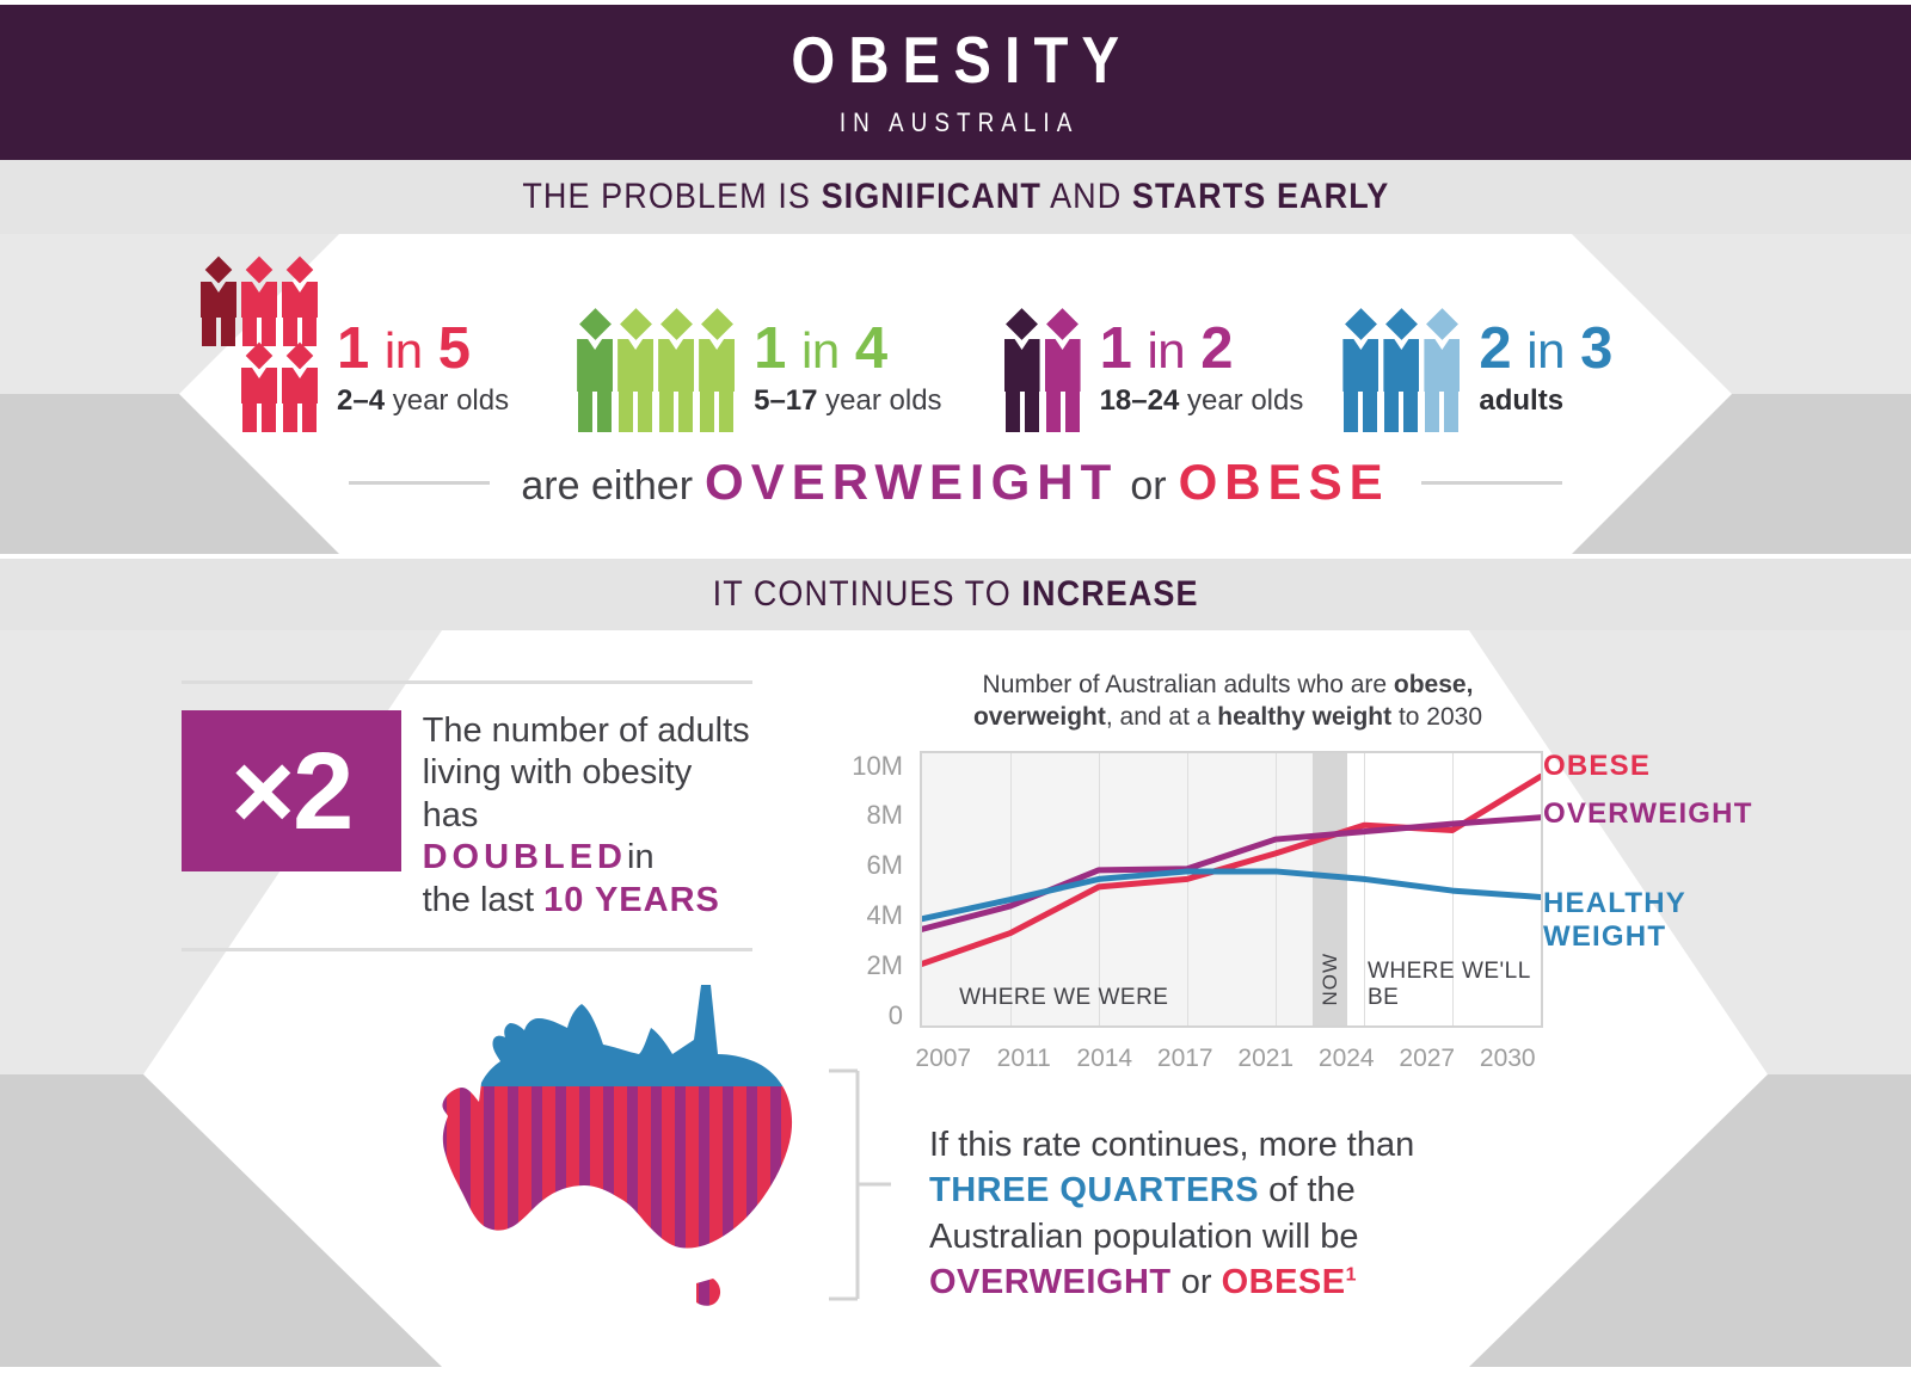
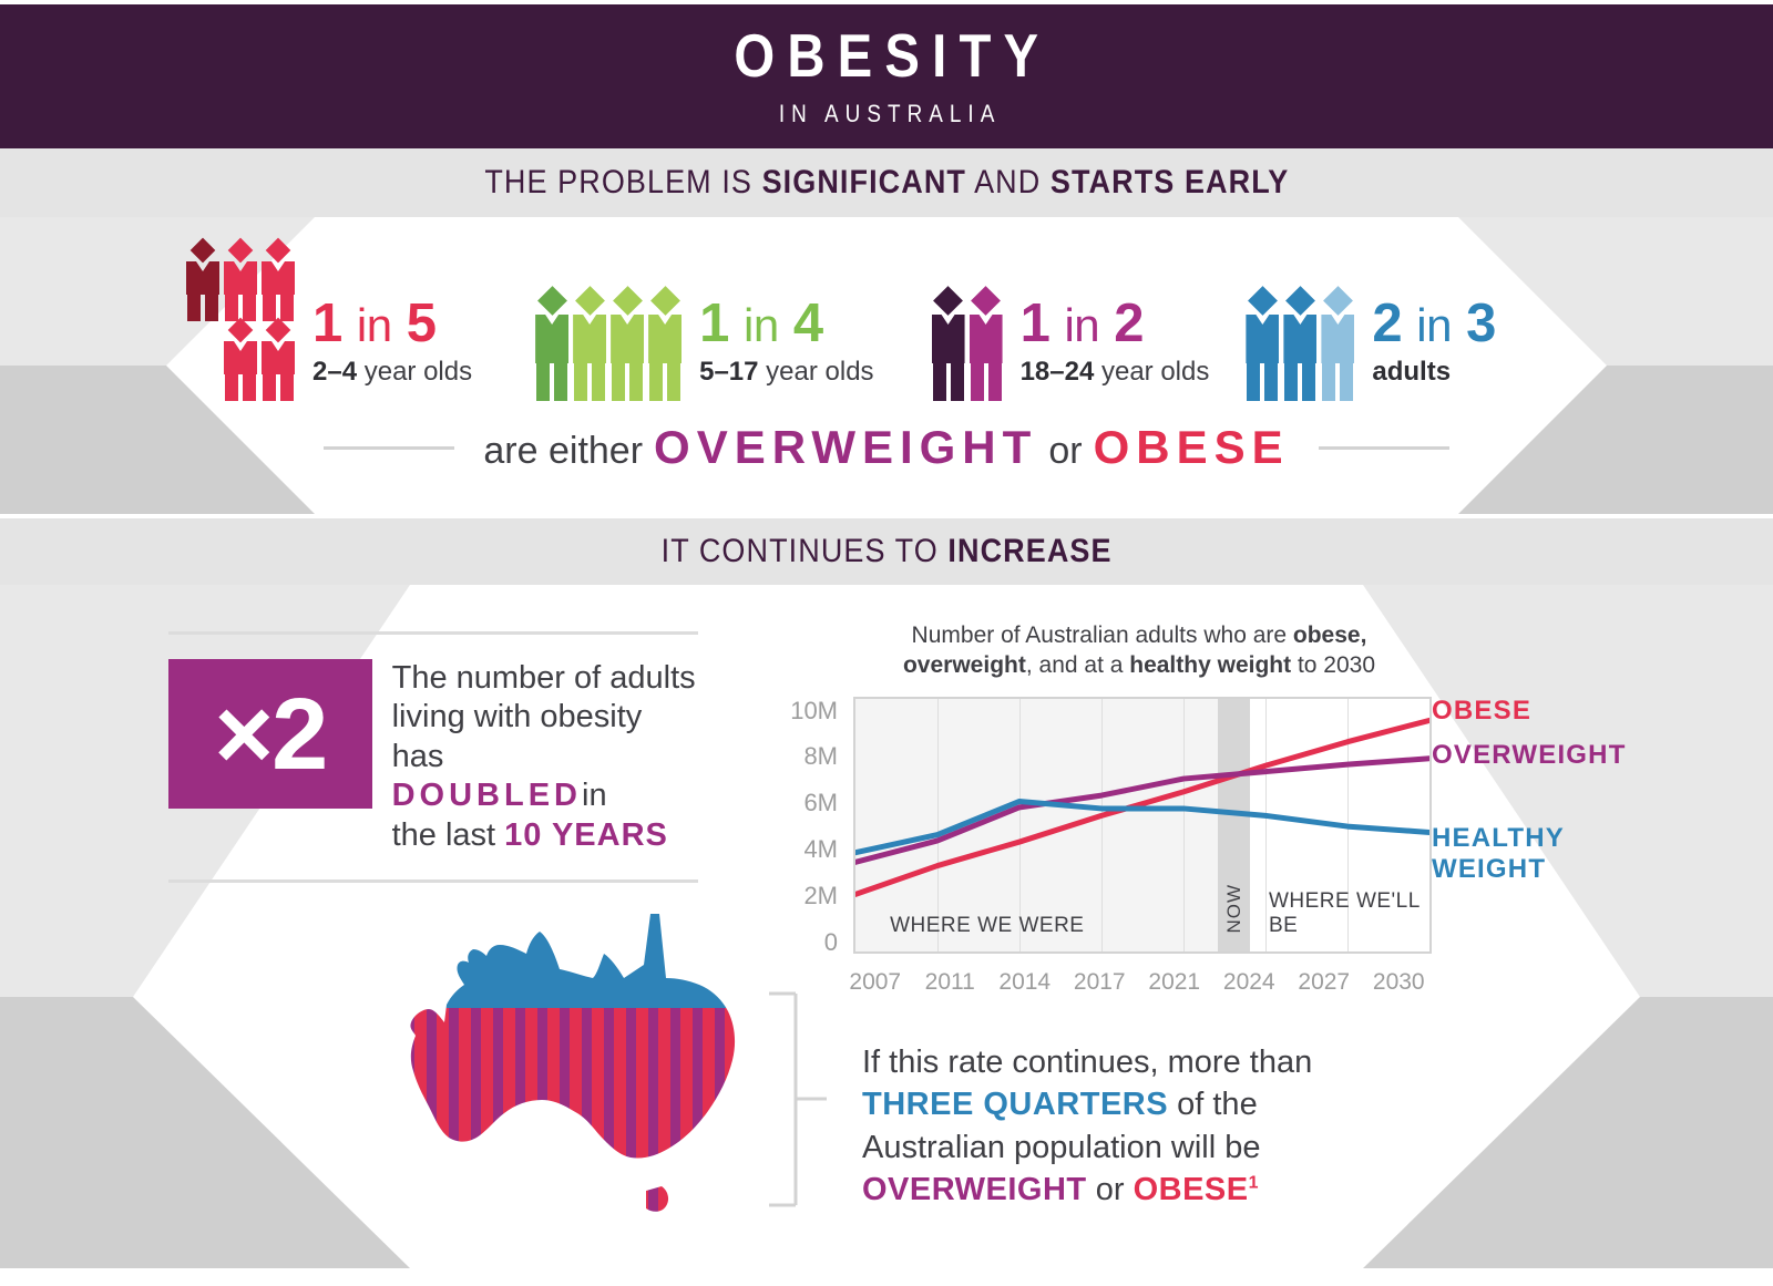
OBESE/2014: 5.4M -> 4.6M
HEALTHY WEIGHT/2014: 5.7M -> 6.3M
OVERWEIGHT/2017: 6.1M -> 6.6M
OBESE/2027: 7.6M -> 8.8M
